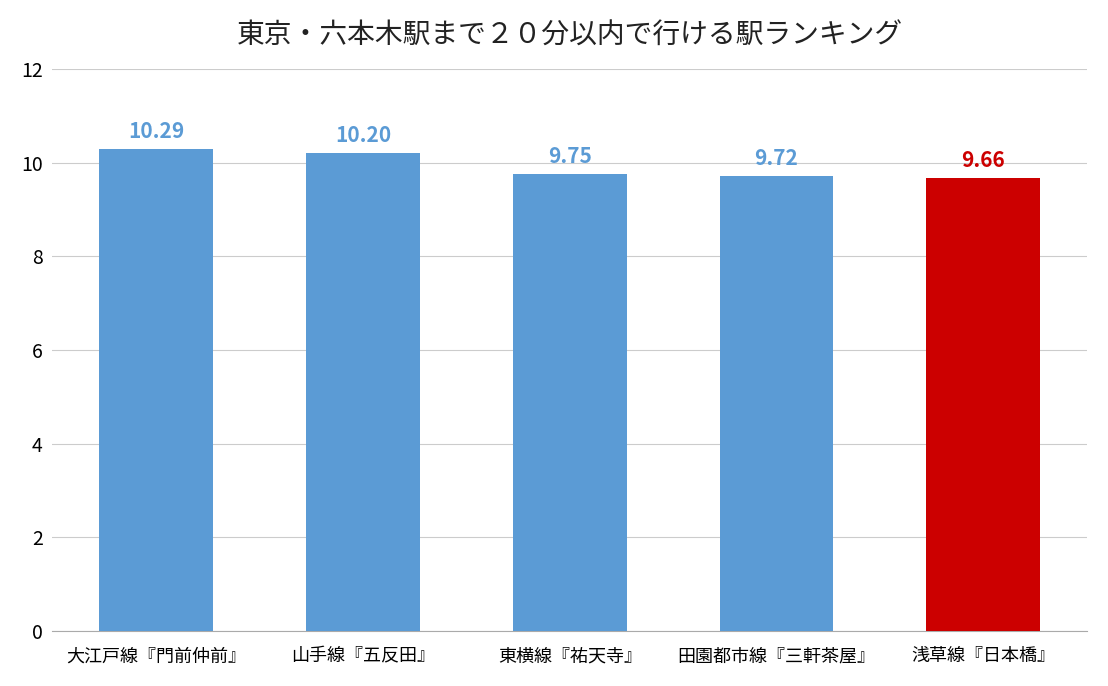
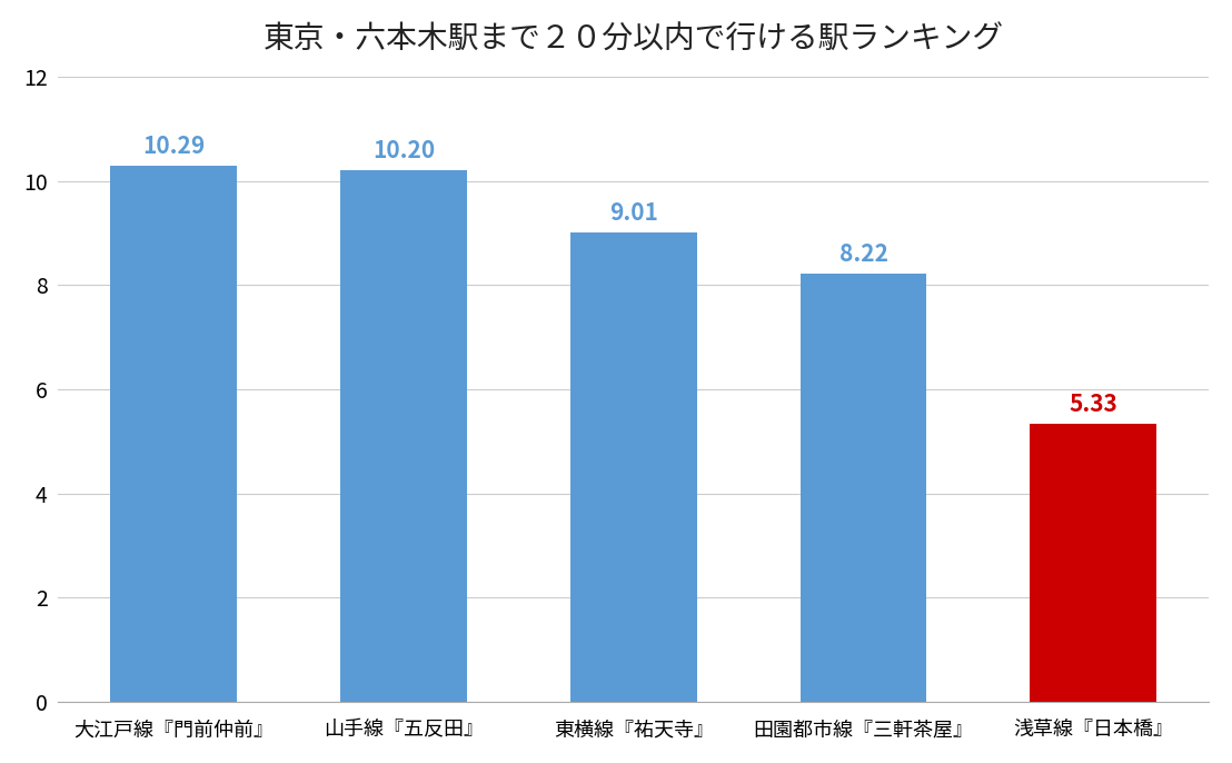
東横線『祐天寺』: 9.75 -> 9.01
田園都市線『三軒茶屋』: 9.72 -> 8.22
浅草線『日本橋』: 9.66 -> 5.33
